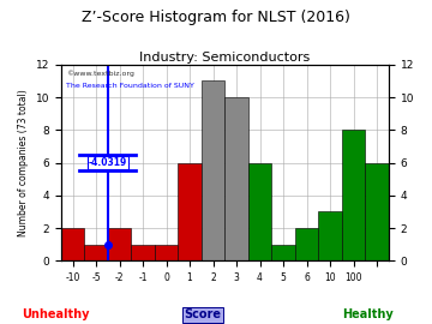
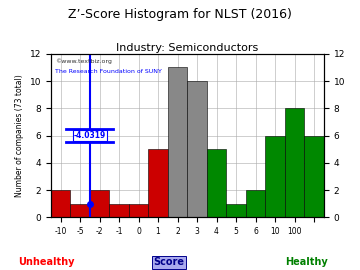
1: 6 -> 5
4: 6 -> 5
10: 3 -> 6
